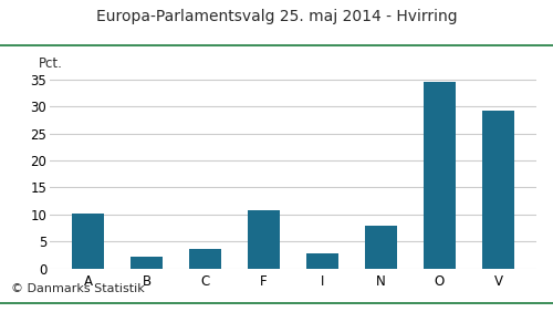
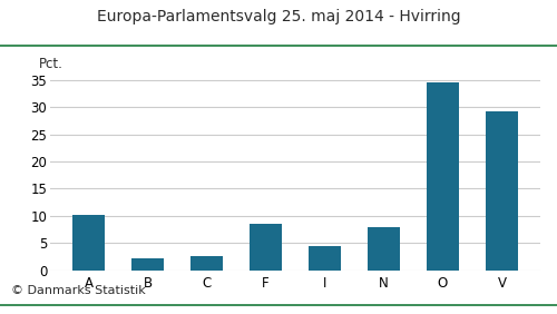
C: 3.6 -> 2.5
F: 10.8 -> 8.5
I: 2.7 -> 4.5
